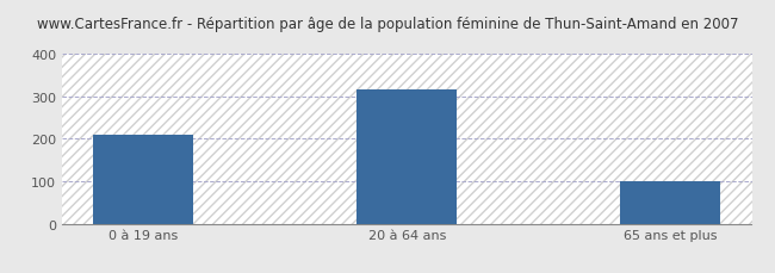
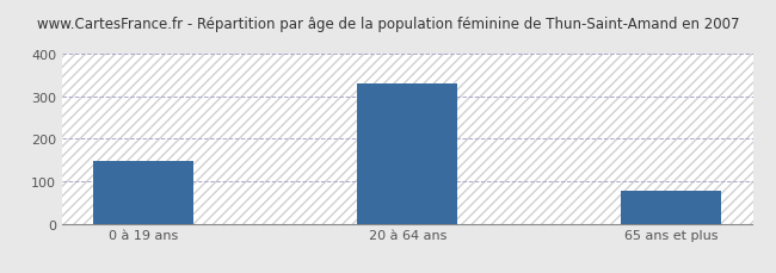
0 à 19 ans: 210 -> 148
20 à 64 ans: 315 -> 330
65 ans et plus: 100 -> 78
